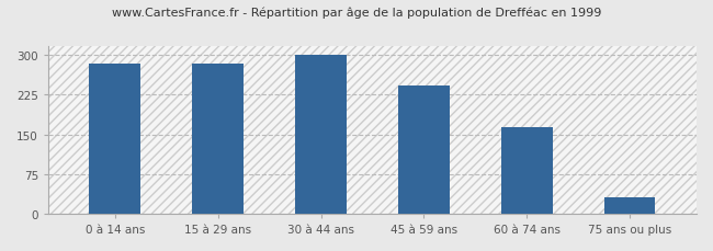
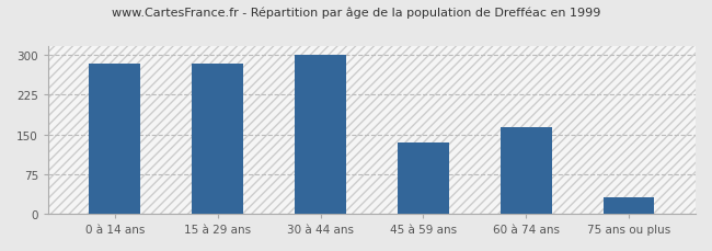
45 à 59 ans: 242 -> 135
